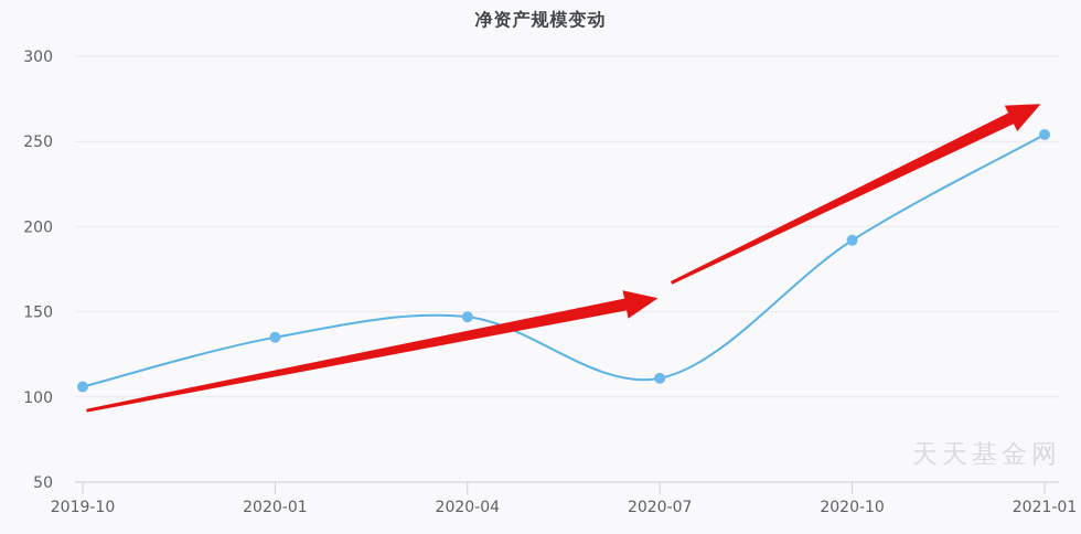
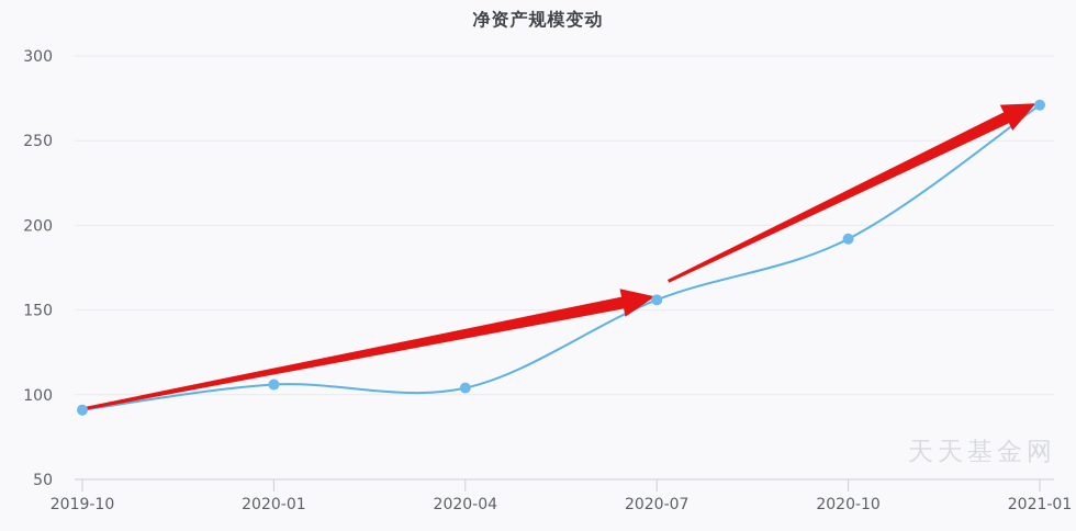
2019-10: 106 -> 91
2020-01: 135 -> 106
2020-04: 147 -> 104
2020-07: 111 -> 156
2021-01: 254 -> 271
